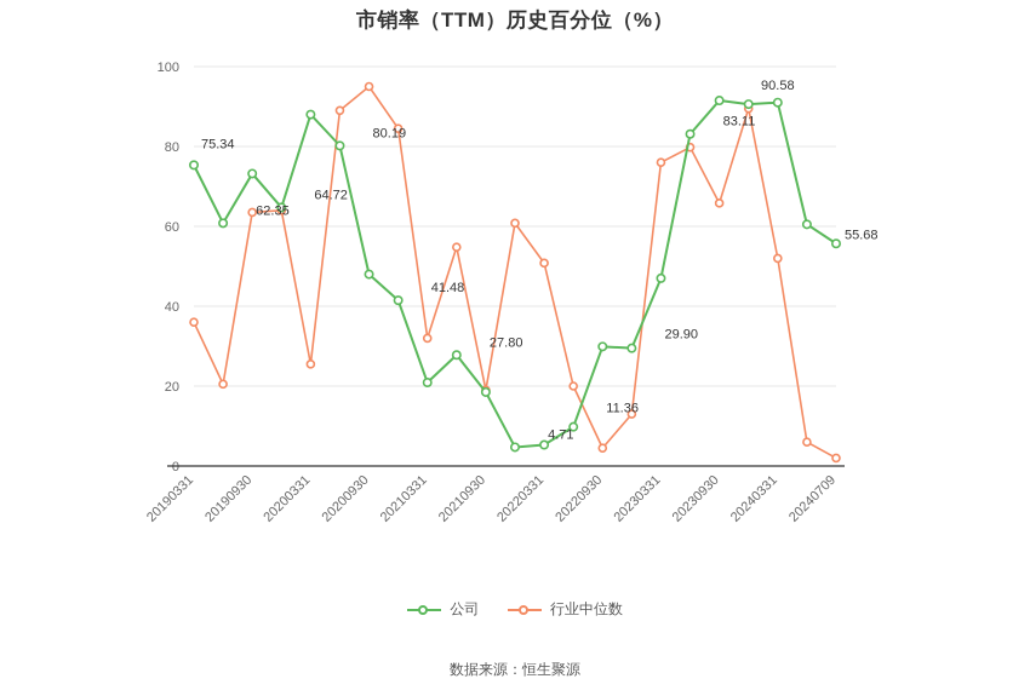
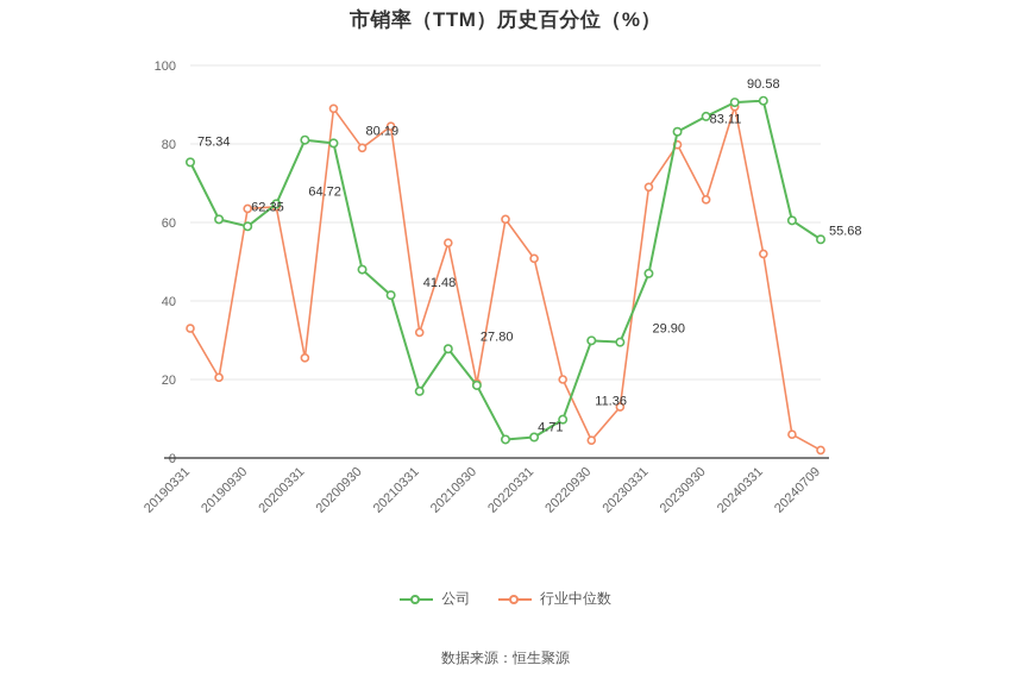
行业中位数/20190331: 36 -> 33
公司/20190930: 73 -> 59
公司/20200331: 88 -> 81
行业中位数/20200930: 95 -> 79
公司/20210331: 21 -> 17
行业中位数/20230331: 76 -> 69
公司/20230930: 92 -> 87
